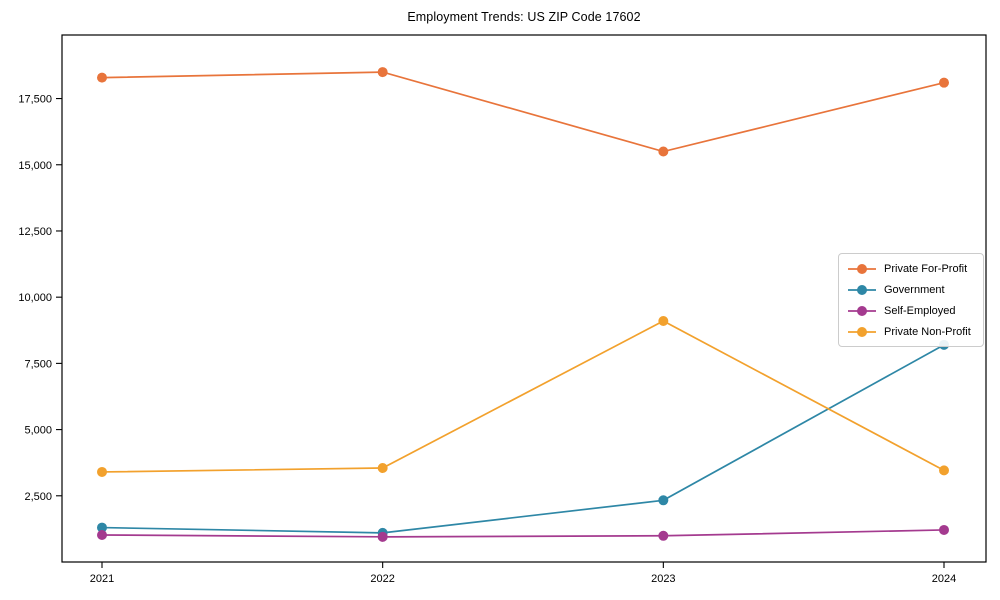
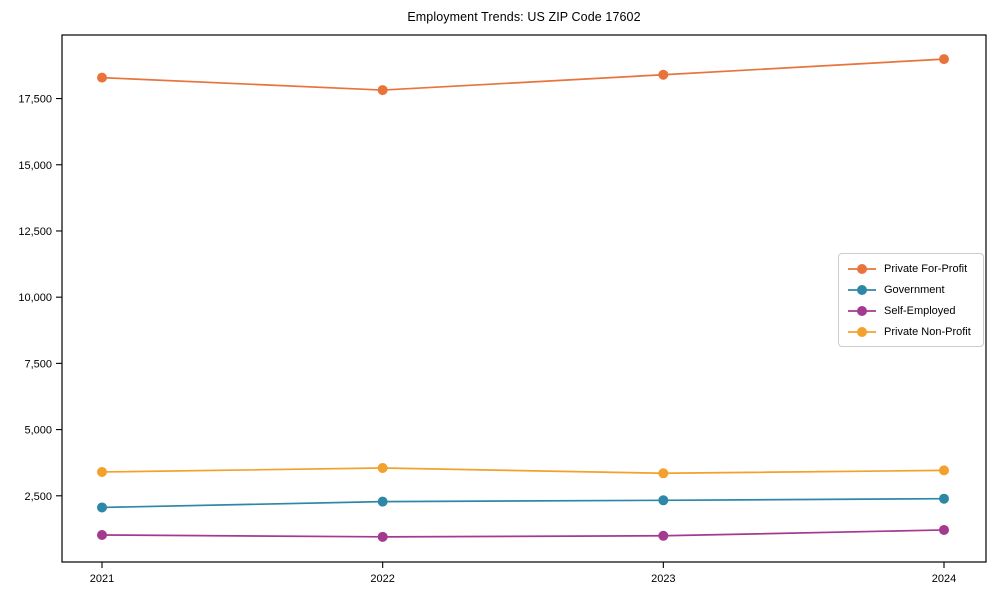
Government/2021: 1300 -> 2100
Private For-Profit/2022: 18500 -> 17800
Government/2022: 1100 -> 2300
Private For-Profit/2023: 15500 -> 18400
Private Non-Profit/2023: 9100 -> 3400
Private For-Profit/2024: 18100 -> 19000
Government/2024: 8200 -> 2400
